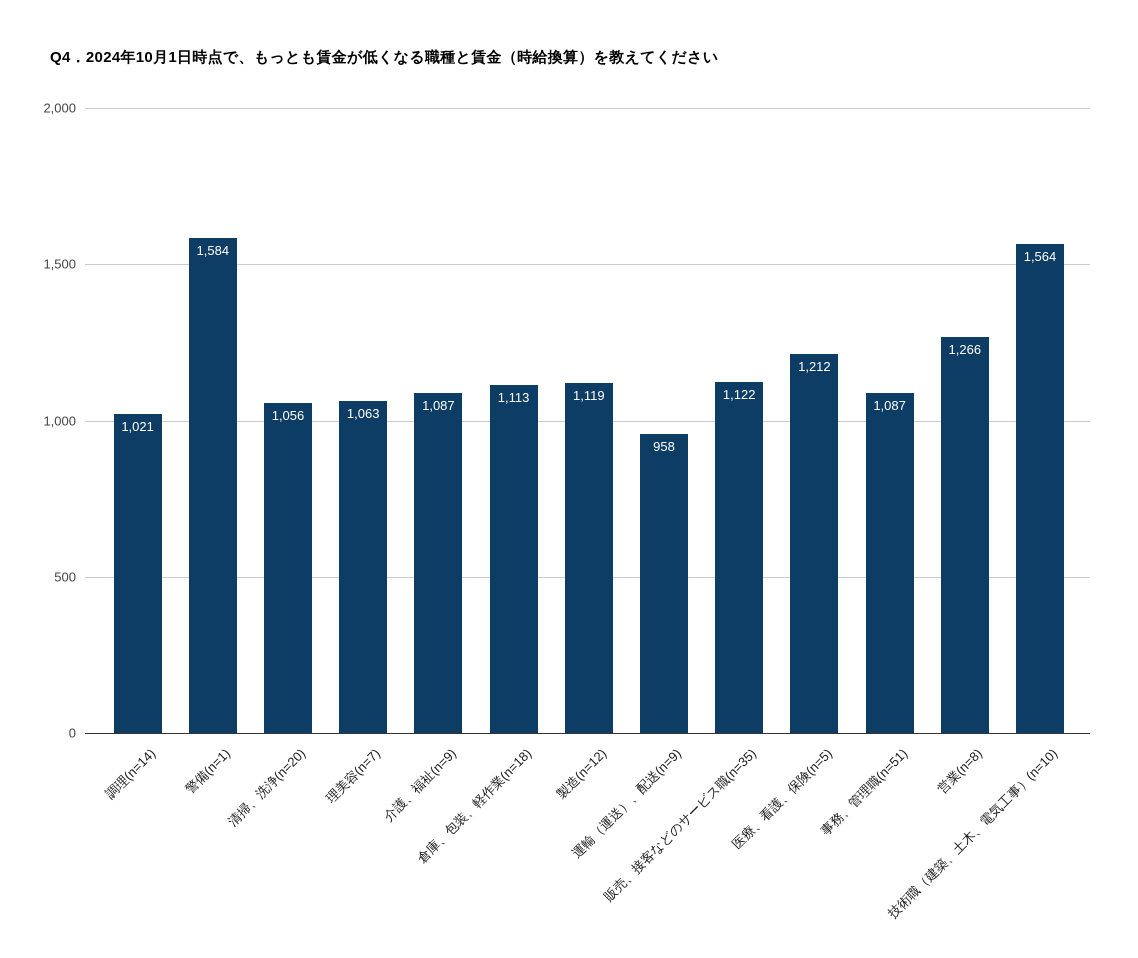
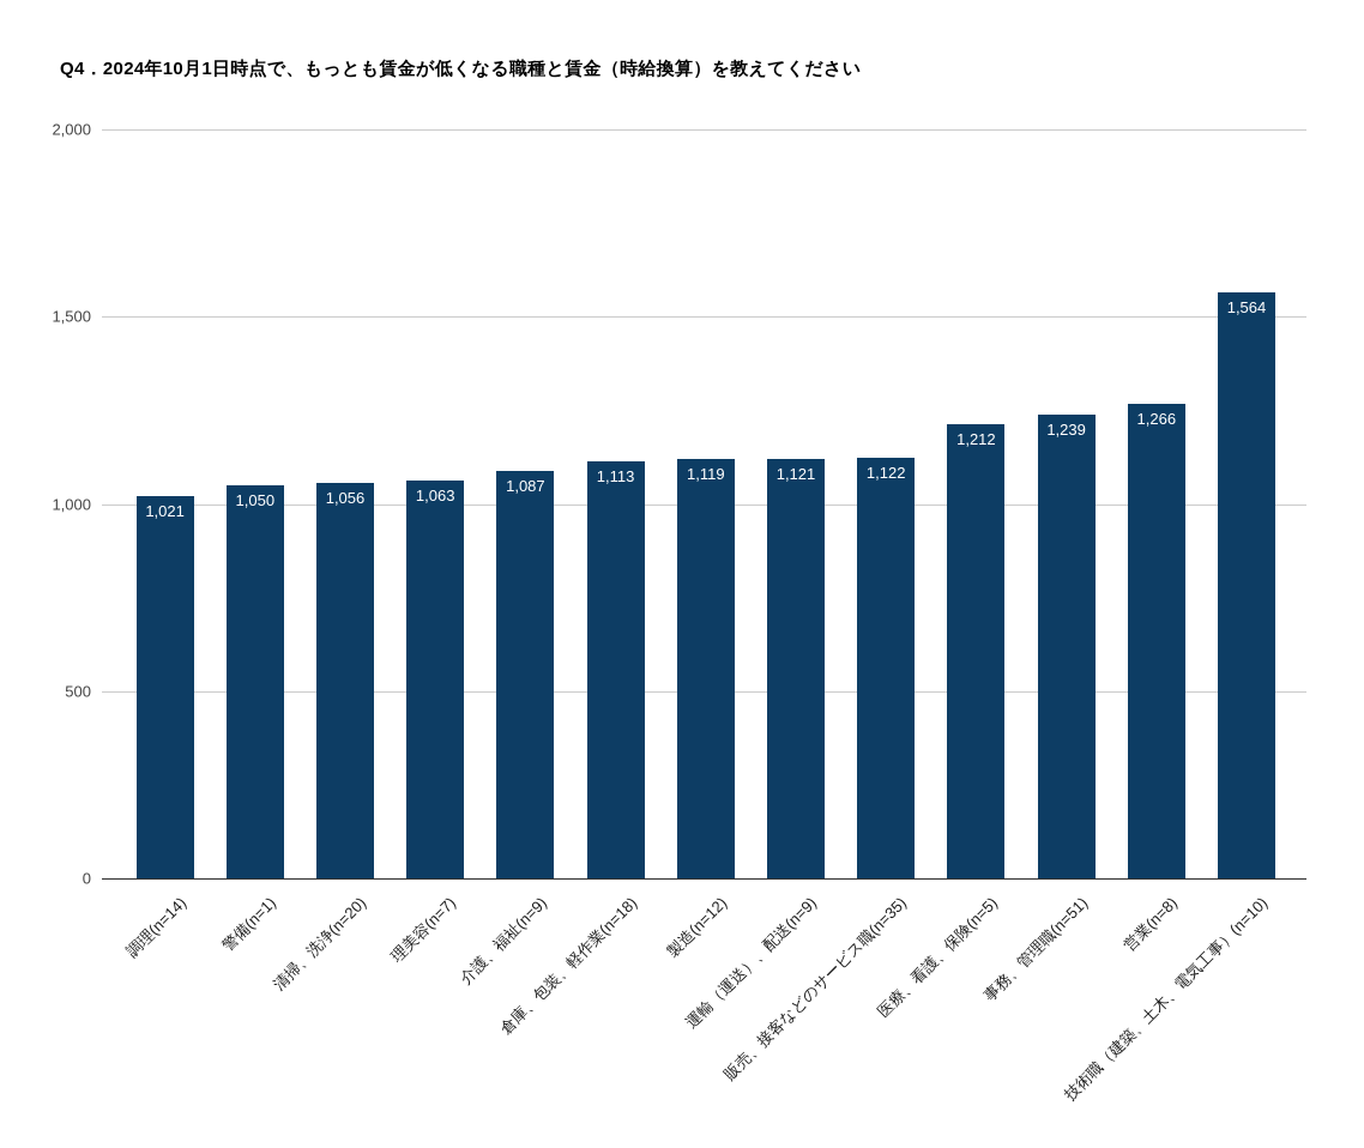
警備(n=1): 1,584 -> 1,050
運輸（運送）、配送(n=9): 958 -> 1,121
事務、管理職(n=51): 1,087 -> 1,239
